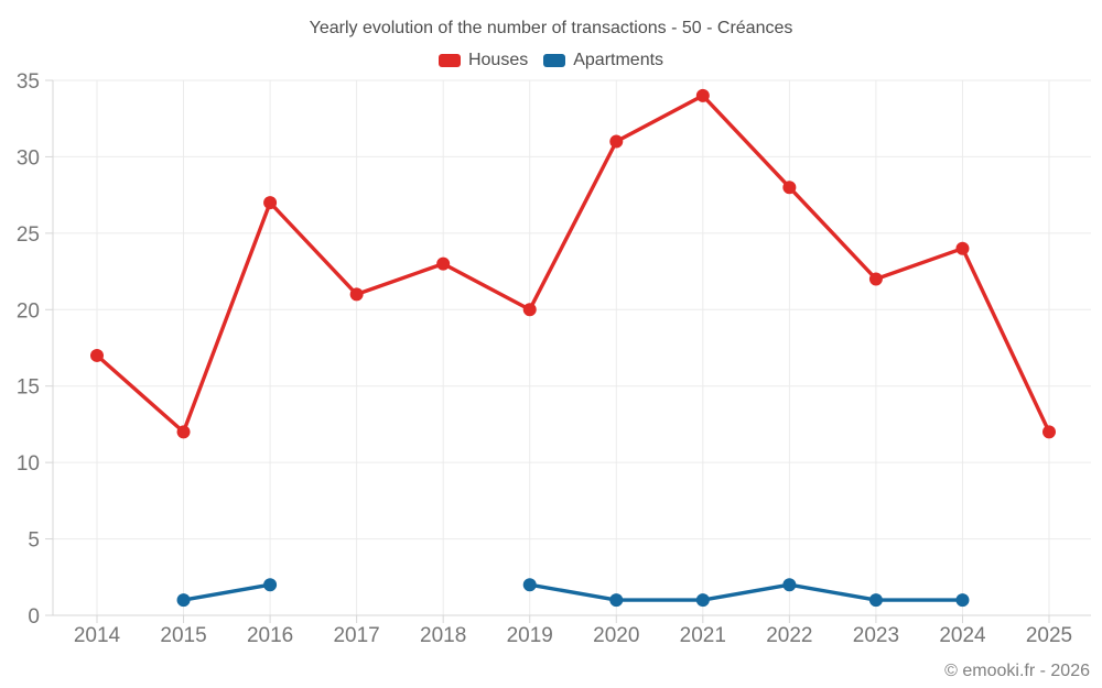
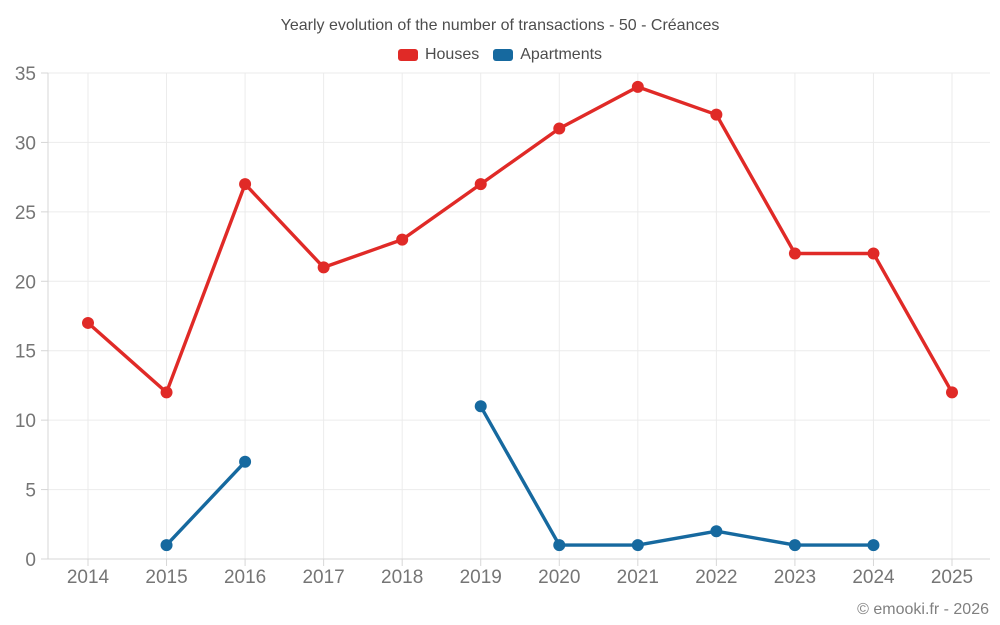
Apartments/2016: 2 -> 7
Houses/2019: 20 -> 27
Apartments/2019: 2 -> 11
Houses/2022: 28 -> 32
Houses/2024: 24 -> 22
